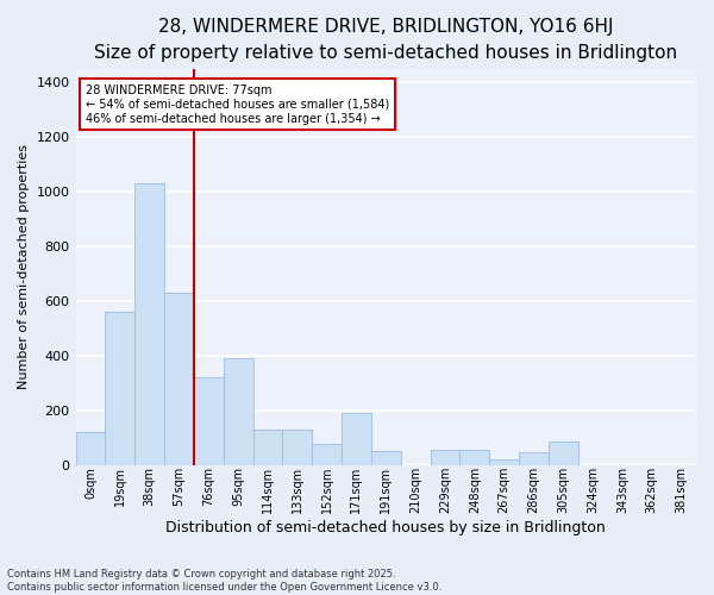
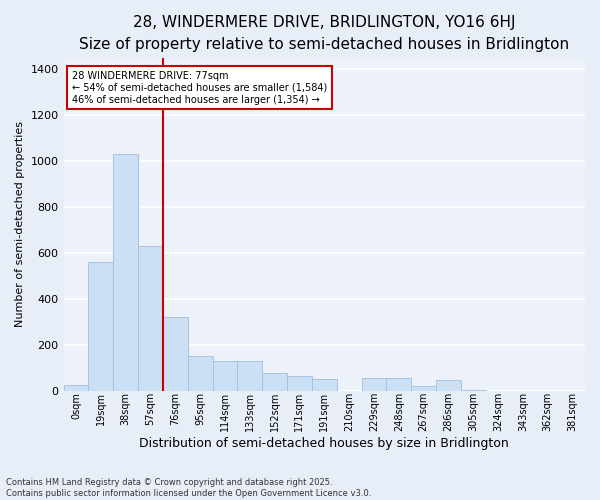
0sqm: 120 -> 25
95sqm: 390 -> 150
171sqm: 190 -> 65
305sqm: 85 -> 5
